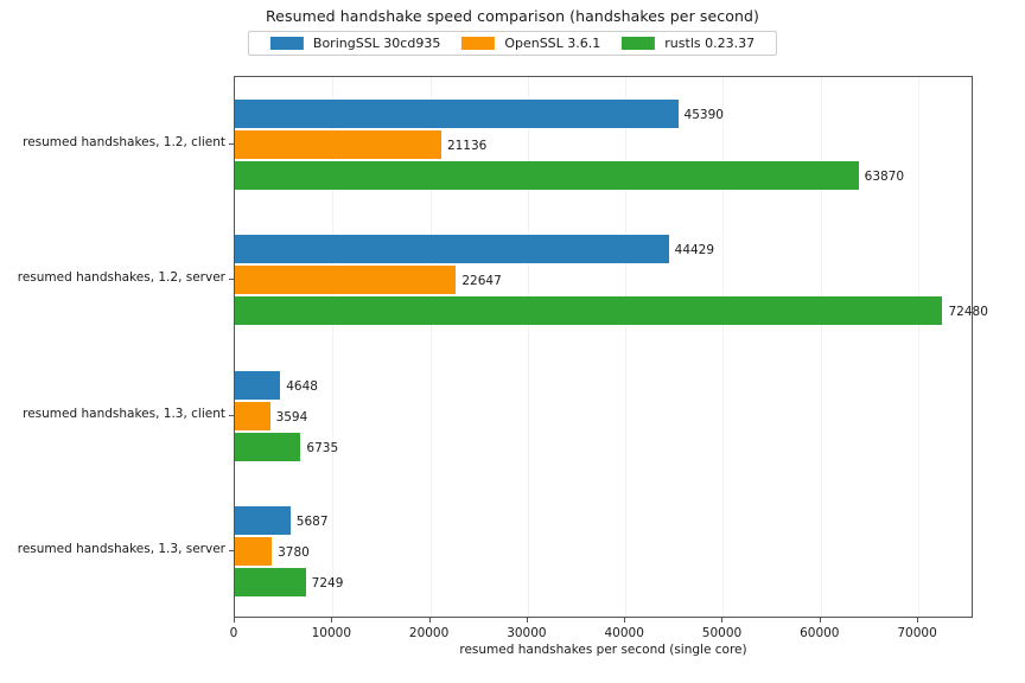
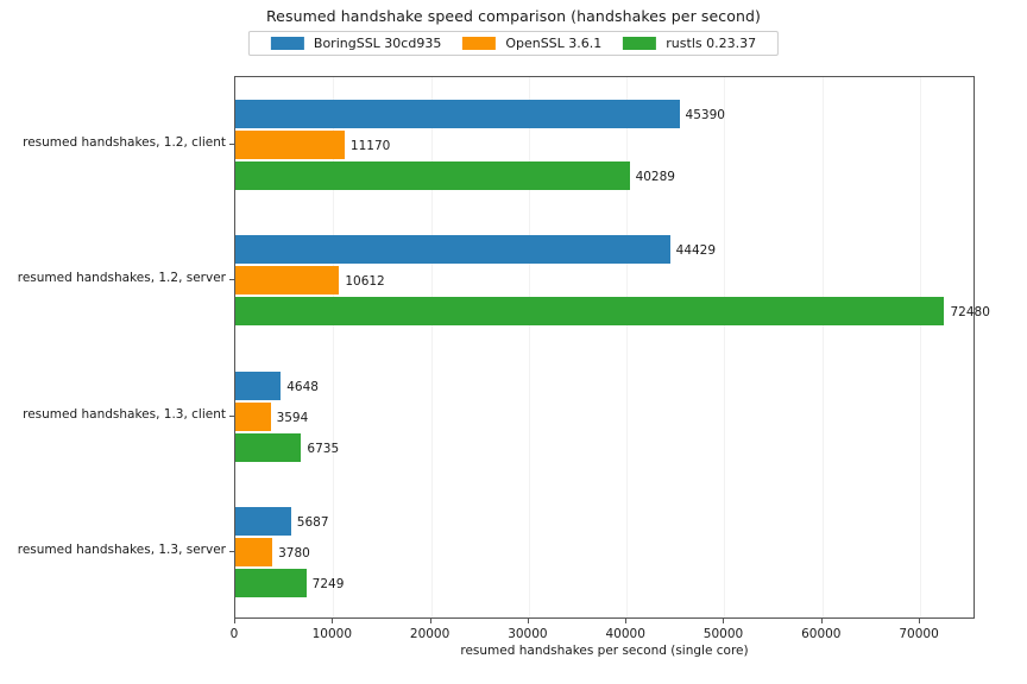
OpenSSL 3.6.1/resumed handshakes, 1.2, client: 21136 -> 11170
rustls 0.23.37/resumed handshakes, 1.2, client: 63870 -> 40289
OpenSSL 3.6.1/resumed handshakes, 1.2, server: 22647 -> 10612
